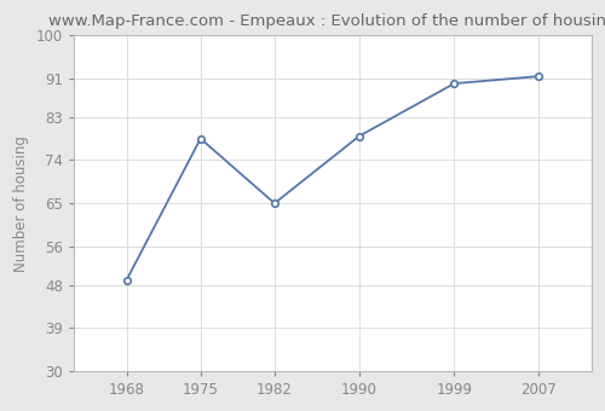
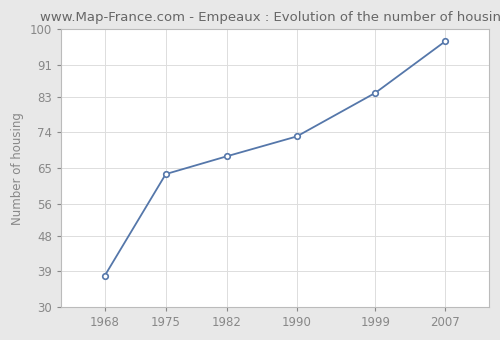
1968: 49.0 -> 37.8
1975: 78.5 -> 63.5
1982: 65.0 -> 68.0
1990: 79.0 -> 73.0
1999: 90.0 -> 84.0
2007: 91.5 -> 97.0
